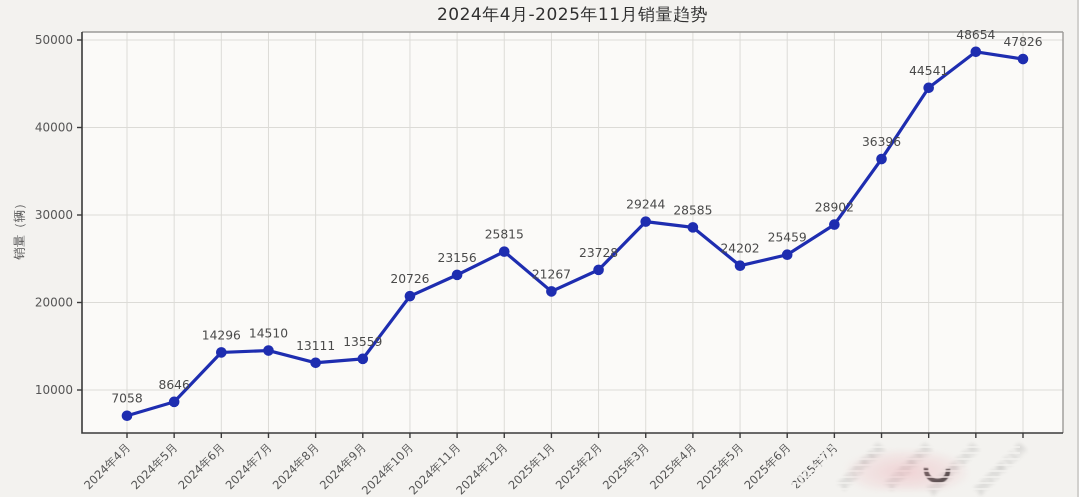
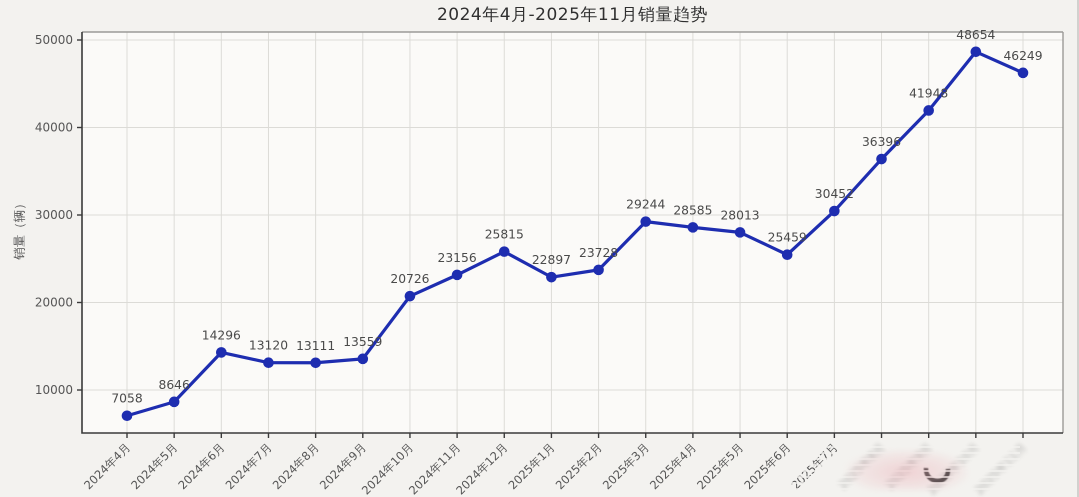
2024年7月: 14510 -> 13120
2025年1月: 21267 -> 22897
2025年5月: 24202 -> 28013
2025年7月: 28902 -> 30452
2025年9月: 44541 -> 41948
2025年11月: 47826 -> 46249
